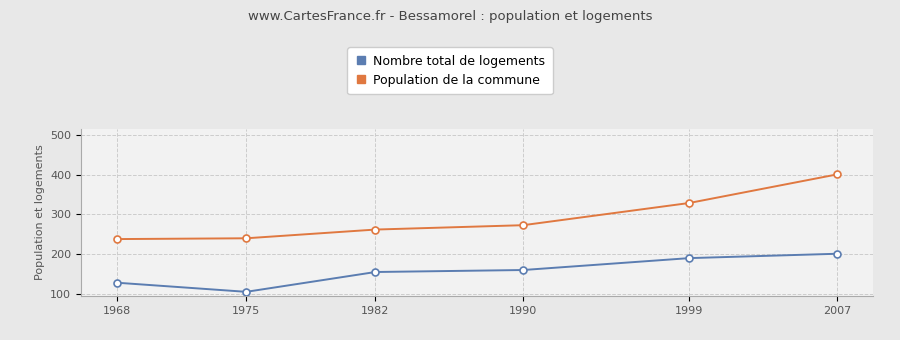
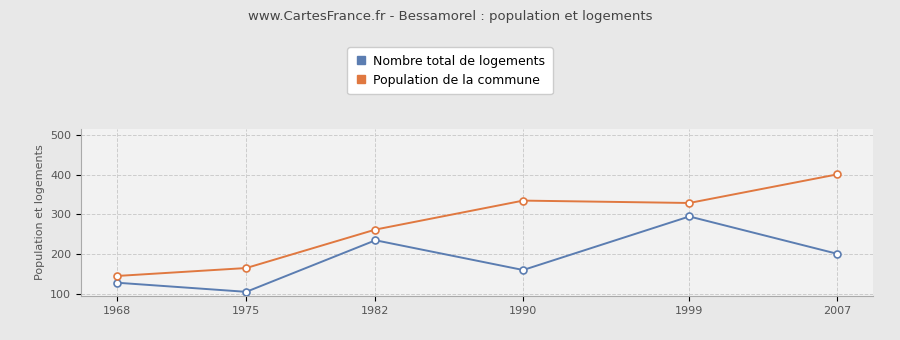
Population de la commune/1968: 238 -> 145
Population de la commune/1975: 240 -> 165
Nombre total de logements/1982: 155 -> 235
Population de la commune/1990: 273 -> 335
Nombre total de logements/1999: 190 -> 295
